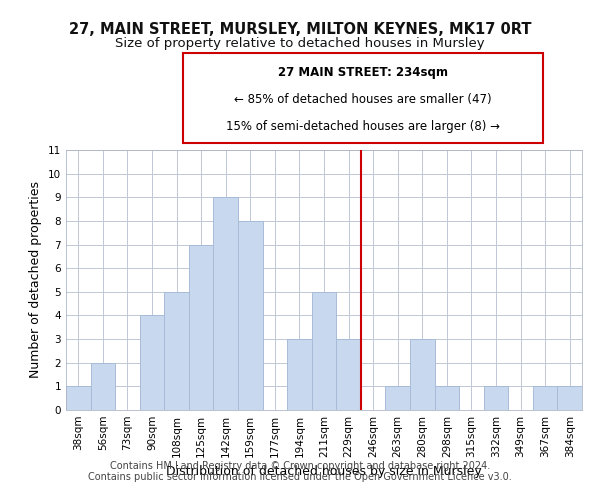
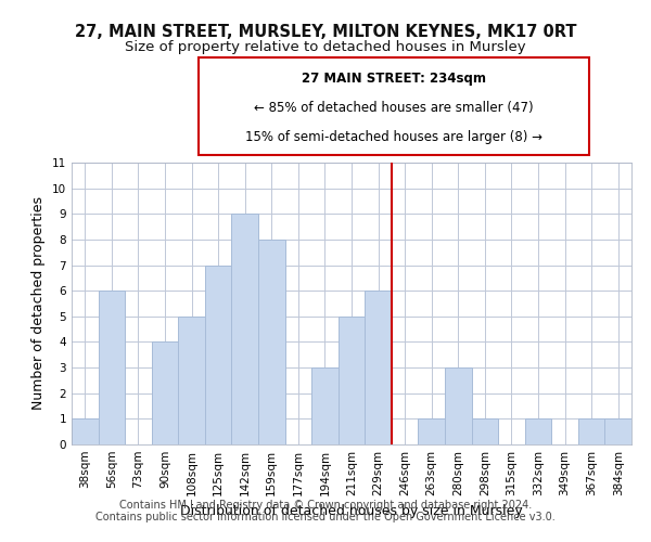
56sqm: 2 -> 6
229sqm: 3 -> 6
